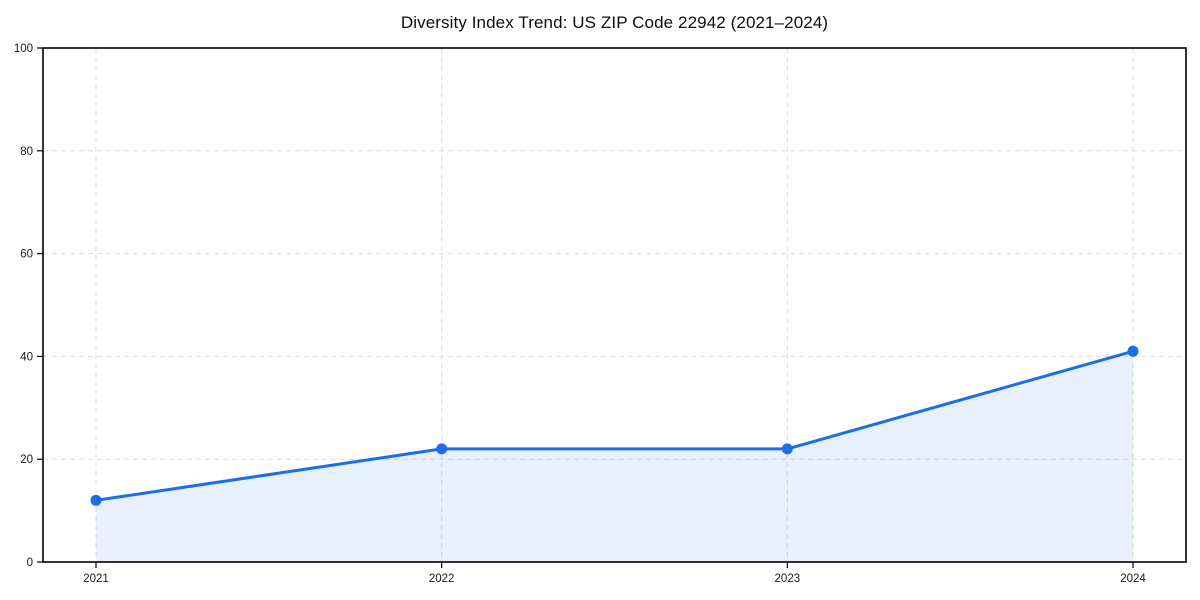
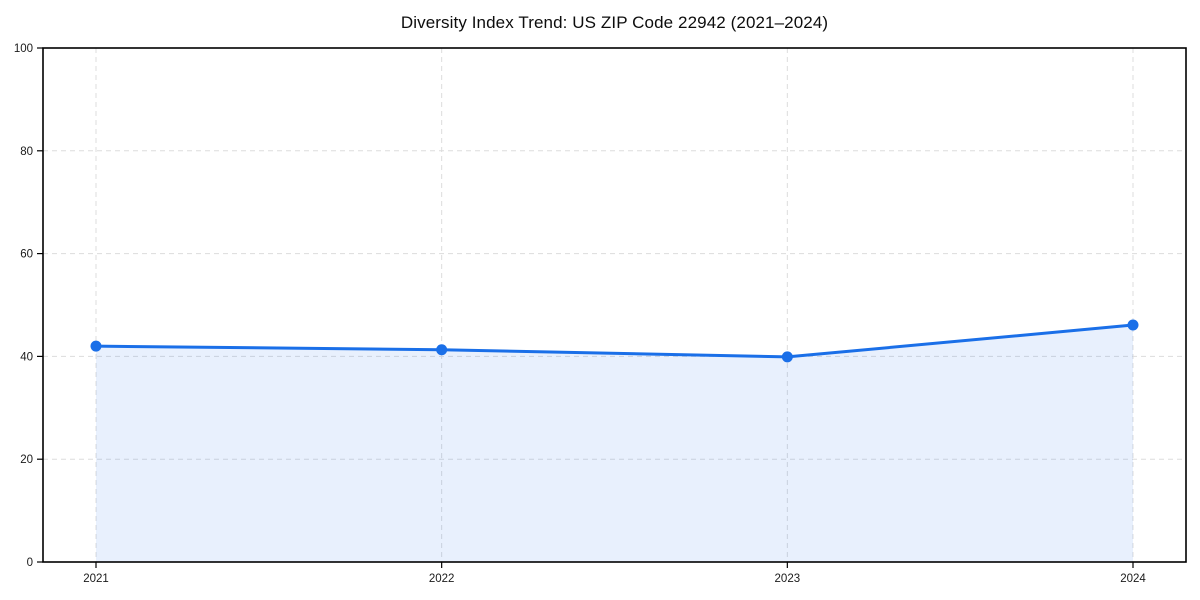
2021: 12 -> 42
2022: 22 -> 41
2023: 22 -> 40
2024: 41 -> 46
